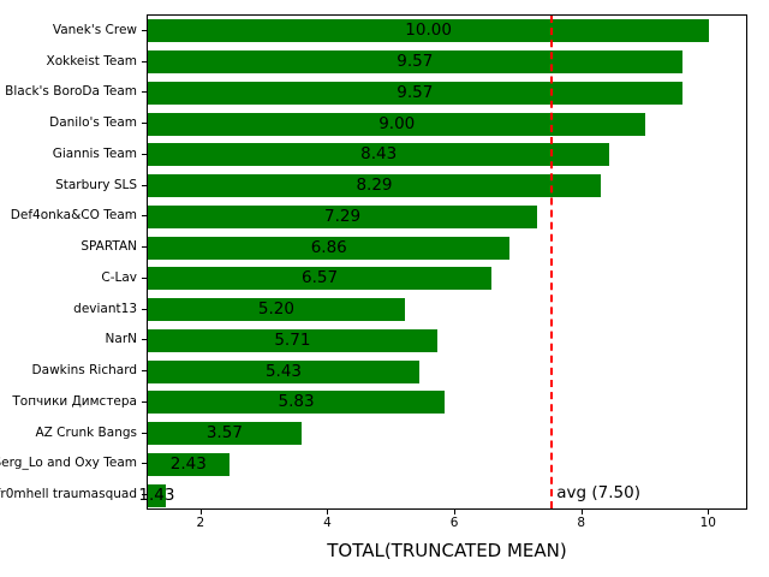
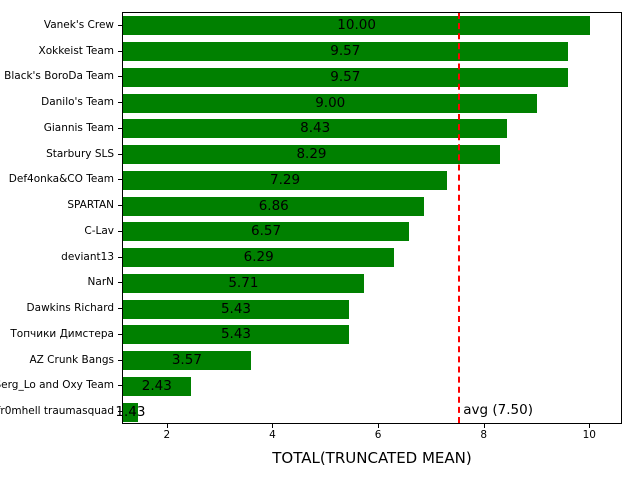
deviant13: 5.20 -> 6.29
Топчики Димстера: 5.83 -> 5.43
